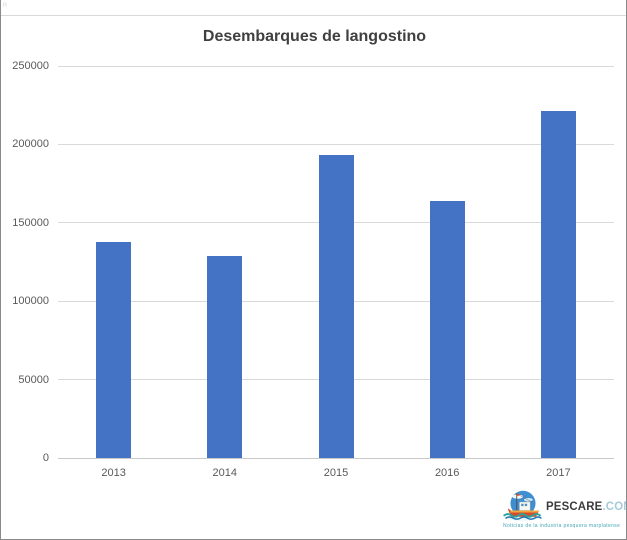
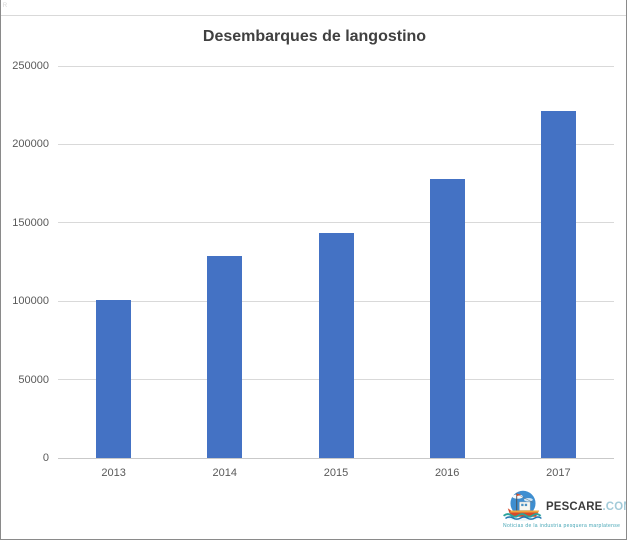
2013: 138000 -> 101000
2015: 193000 -> 144000
2016: 164000 -> 178000
